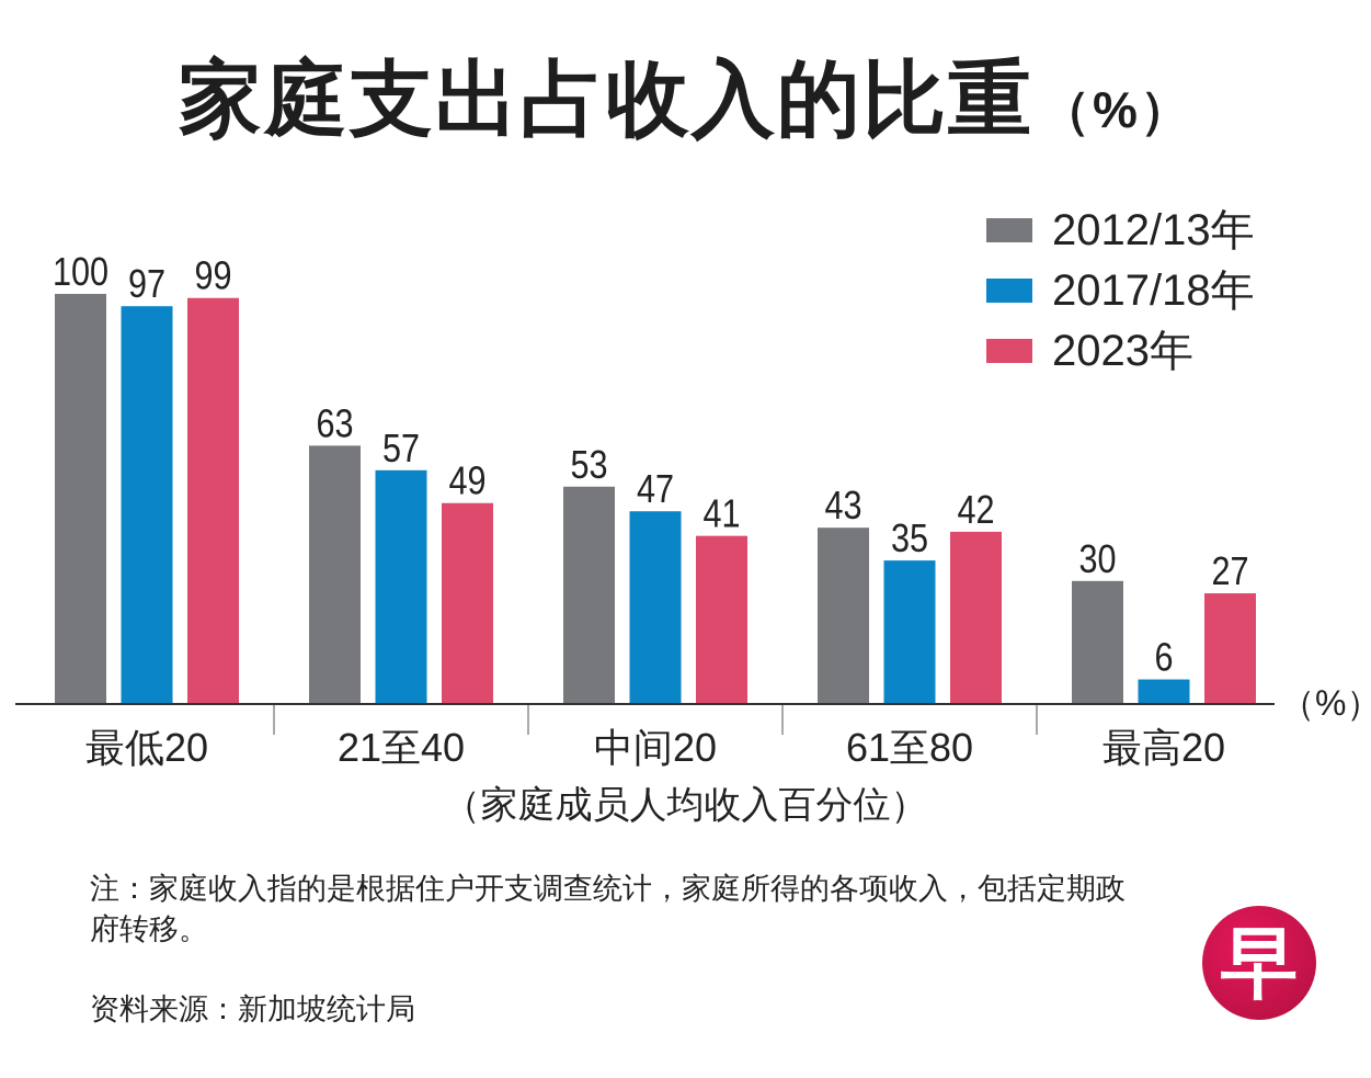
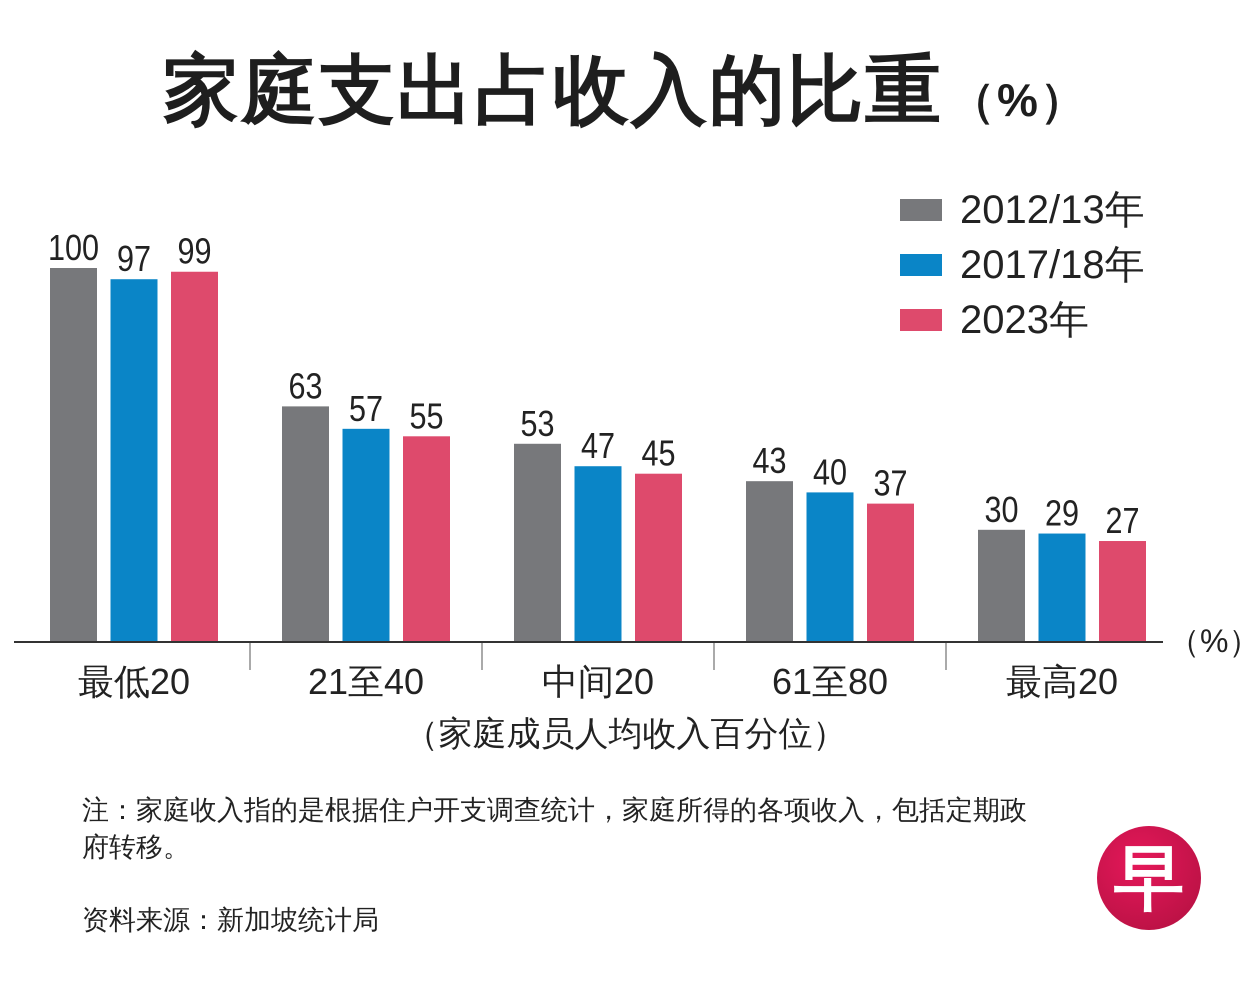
2023年/21至40: 49 -> 55
2023年/中间20: 41 -> 45
2017/18年/61至80: 35 -> 40
2023年/61至80: 42 -> 37
2017/18年/最高20: 6 -> 29
